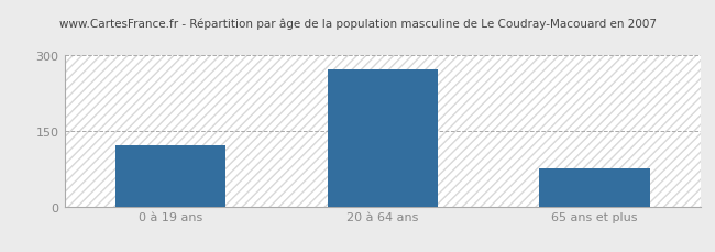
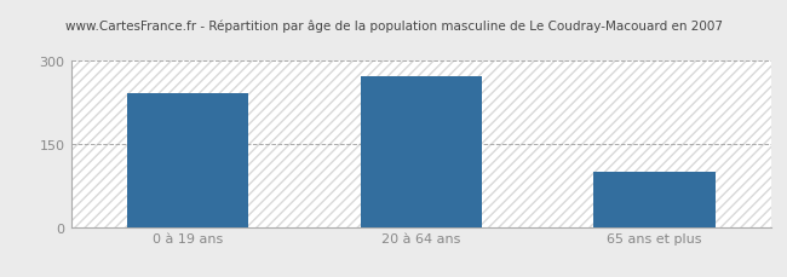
0 à 19 ans: 120 -> 240
65 ans et plus: 75 -> 100
